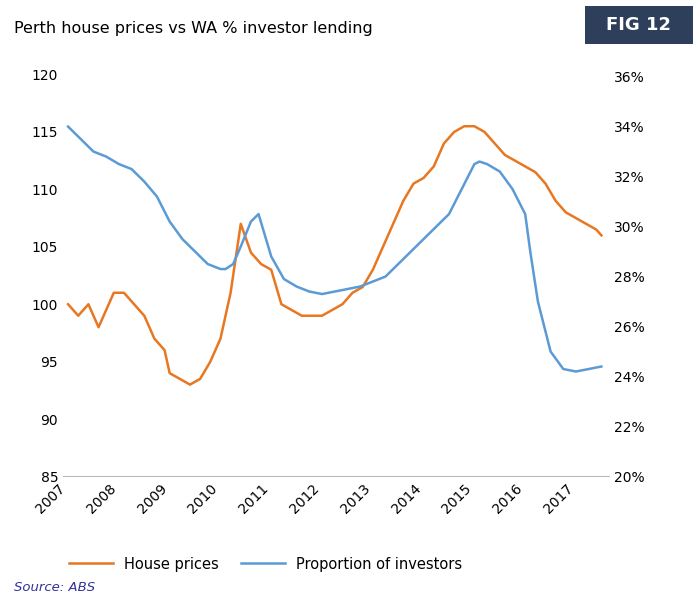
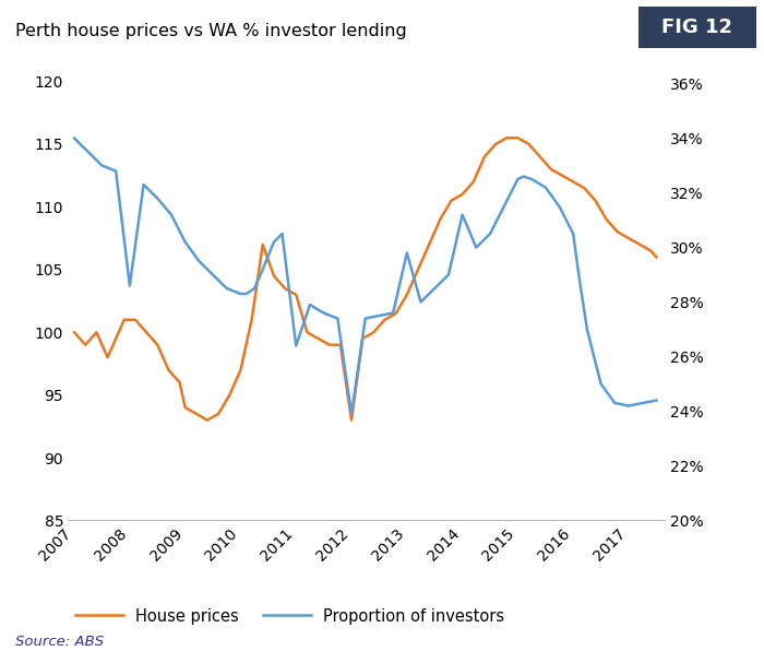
Proportion of investors/2008: 32.5% -> 28.6%
Proportion of investors/2011: 28.8% -> 26.4%
House prices/2012: 99.0 -> 93.0
Proportion of investors/2012: 27.3% -> 23.9%
Proportion of investors/2013: 27.8% -> 29.8%
Proportion of investors/2014: 29.5% -> 31.2%
